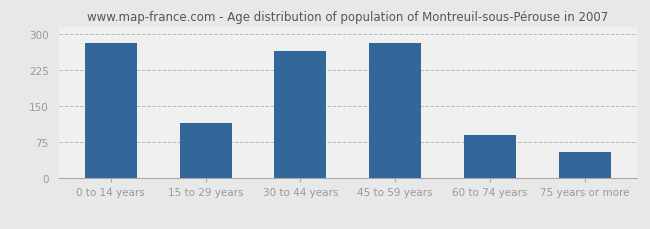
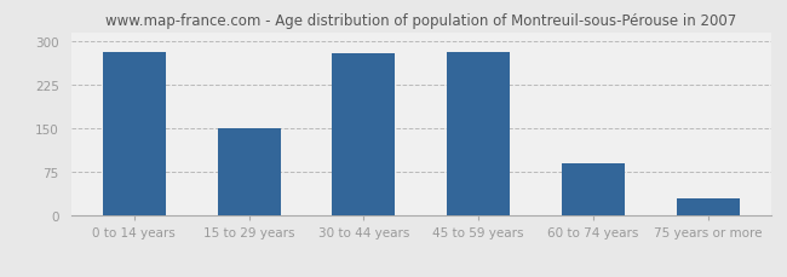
15 to 29 years: 115 -> 150
30 to 44 years: 265 -> 278
75 years or more: 55 -> 30
